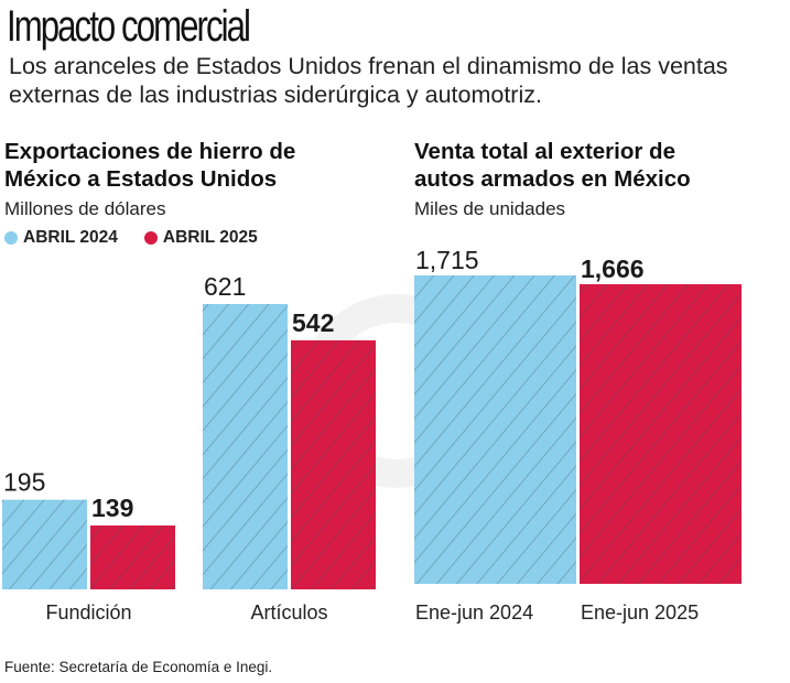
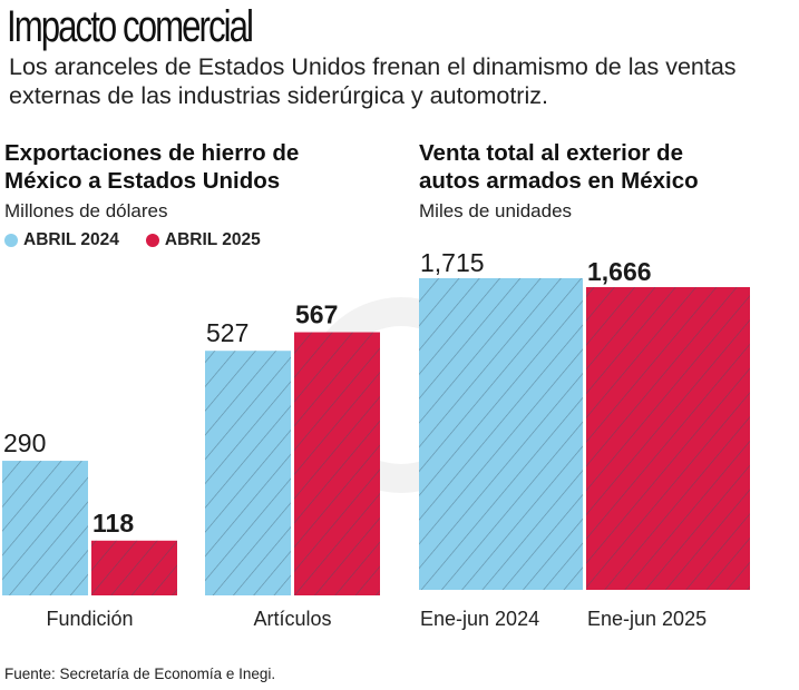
Exportaciones de hierro de México a Estados Unidos/ABRIL 2024/Fundición: 195 -> 290
Exportaciones de hierro de México a Estados Unidos/ABRIL 2025/Fundición: 139 -> 118
Exportaciones de hierro de México a Estados Unidos/ABRIL 2024/Artículos: 621 -> 527
Exportaciones de hierro de México a Estados Unidos/ABRIL 2025/Artículos: 542 -> 567
